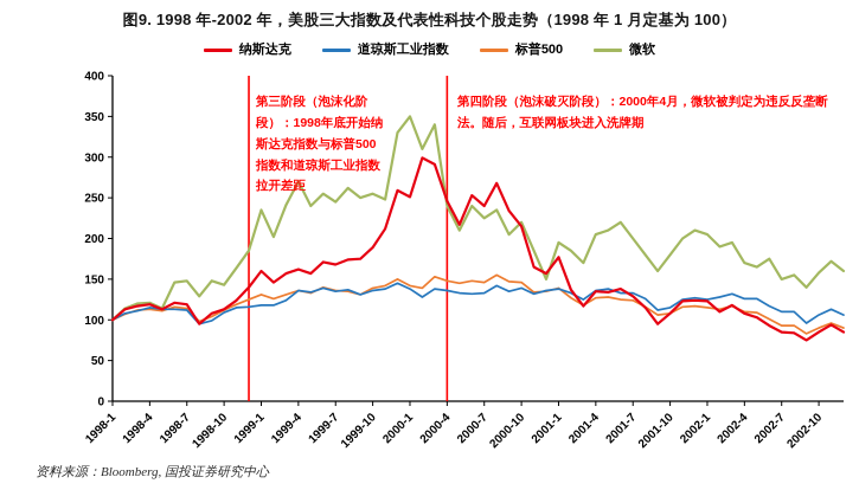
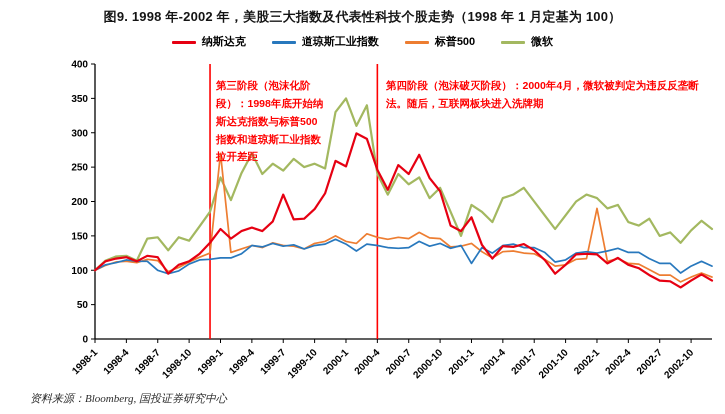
道琼斯工业指数/1998-7: 110 -> 100
标普500/1999-1: 130 -> 270
纳斯达克/1999-7: 170 -> 210
道琼斯工业指数/2001-1: 140 -> 110
标普500/2002-1: 120 -> 190
